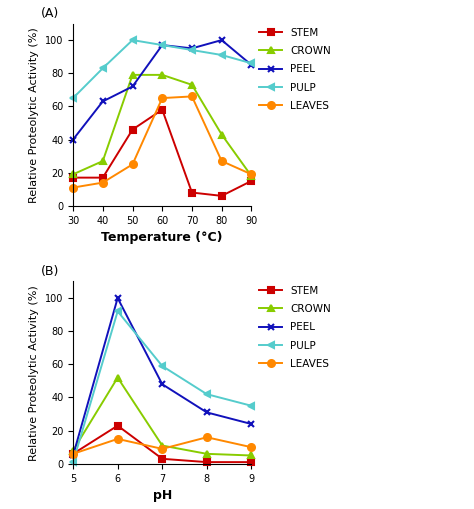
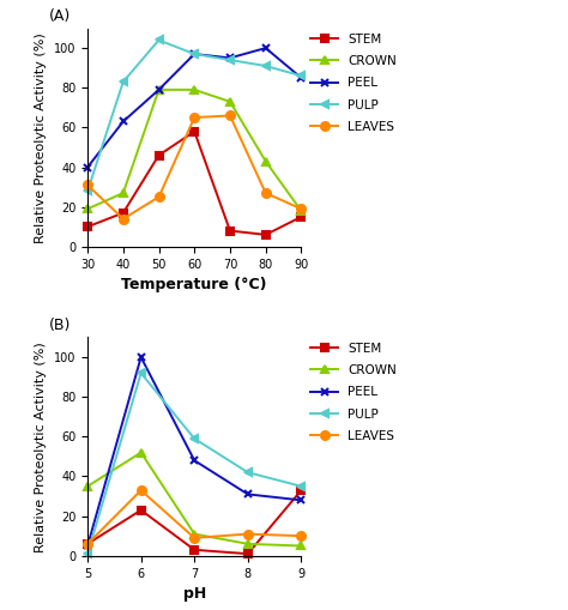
STEM/30: 17 -> 10
PULP/30: 65 -> 28
LEAVES/30: 11 -> 31
PEEL/50: 72 -> 79
PULP/50: 100 -> 104
CROWN/5: 8 -> 35
LEAVES/6: 15 -> 33
LEAVES/8: 16 -> 11
STEM/9: 1 -> 33
PEEL/9: 24 -> 28
